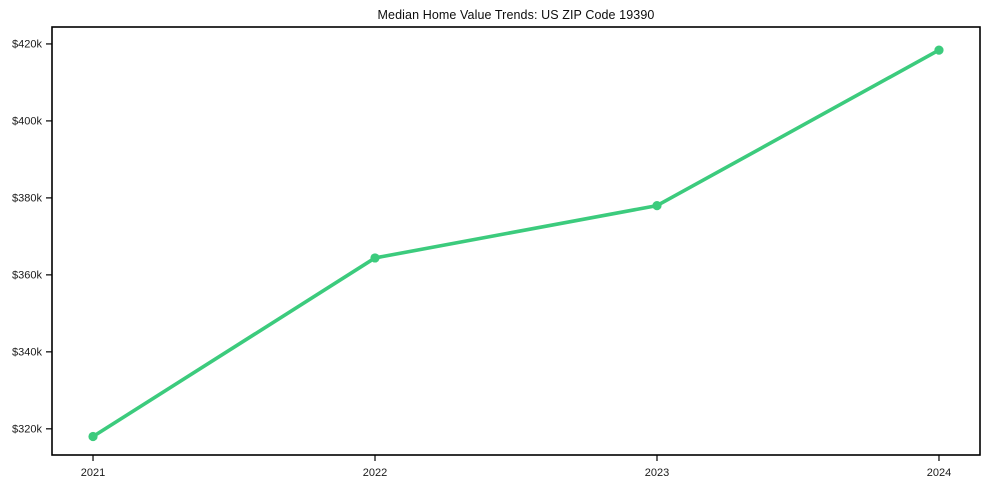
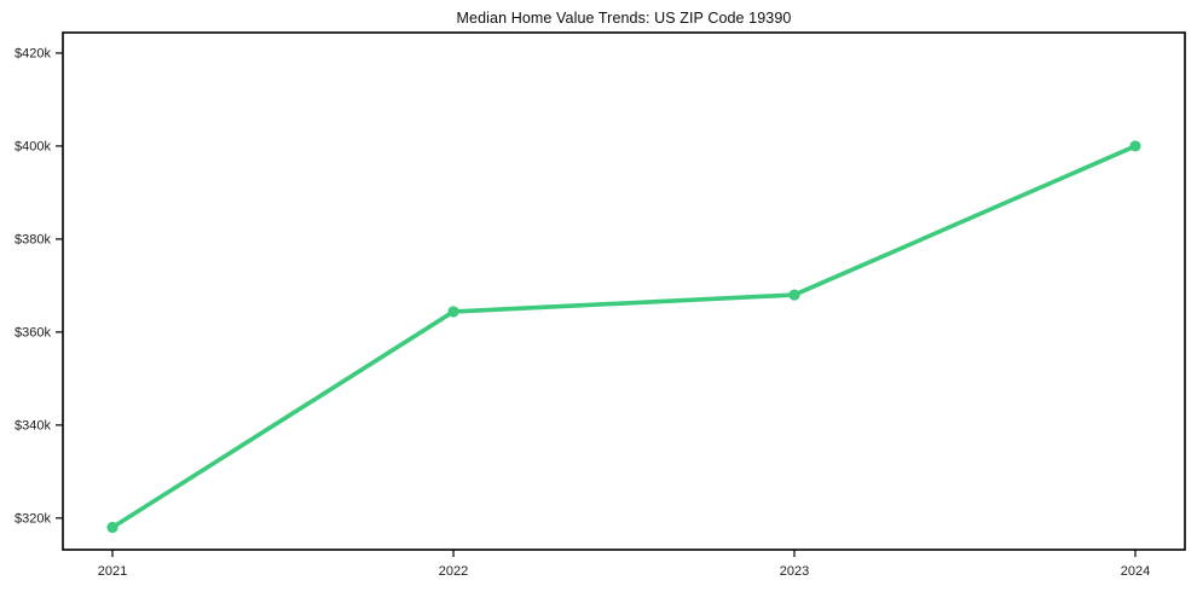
2023: $378k -> $368k
2024: $418k -> $400k
